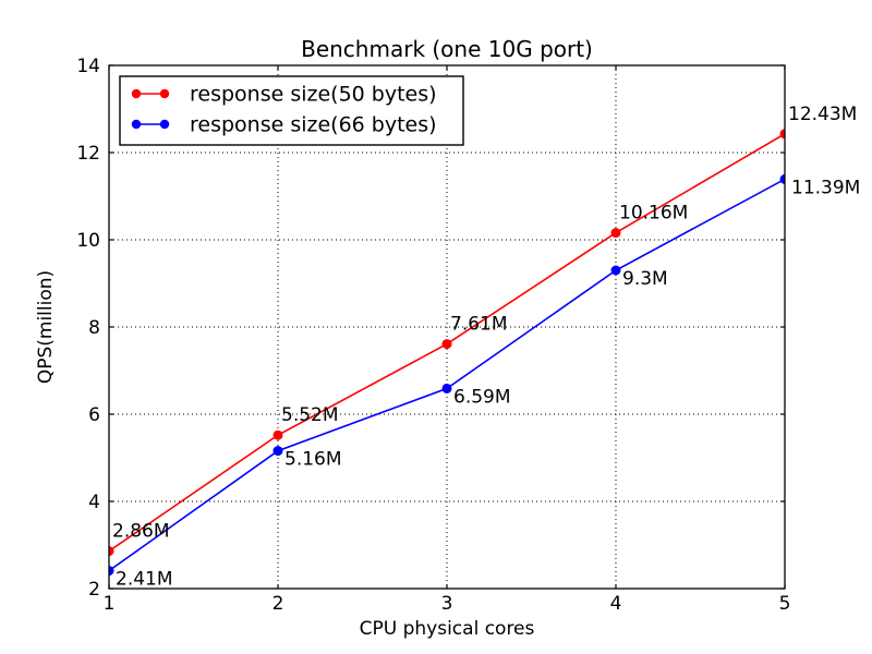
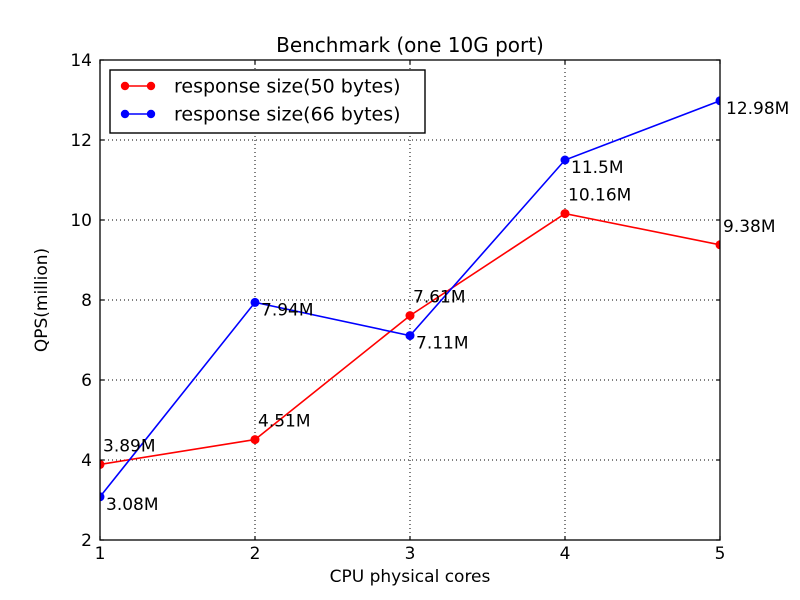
response size(50 bytes)/1: 2.86M -> 3.89M
response size(66 bytes)/1: 2.41M -> 3.08M
response size(50 bytes)/2: 5.52M -> 4.51M
response size(66 bytes)/2: 5.16M -> 7.94M
response size(66 bytes)/3: 6.59M -> 7.11M
response size(66 bytes)/4: 9.3M -> 11.5M
response size(50 bytes)/5: 12.43M -> 9.38M
response size(66 bytes)/5: 11.39M -> 12.98M
